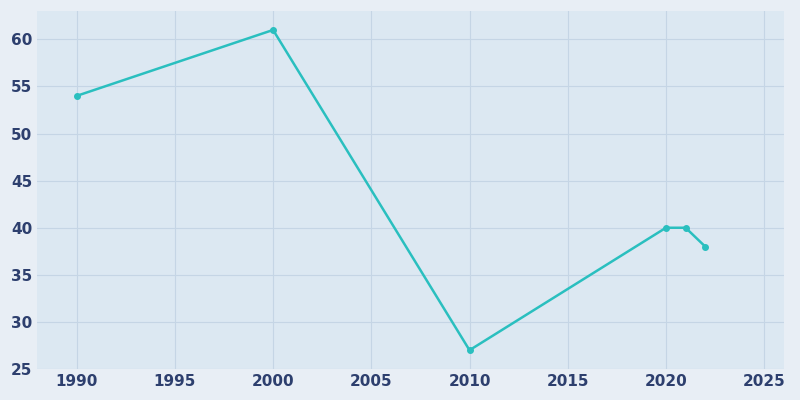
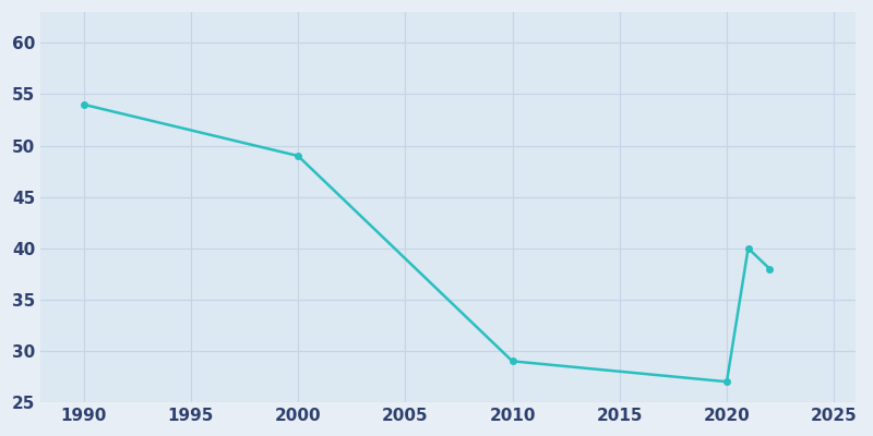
2000: 61 -> 49
2010: 27 -> 29
2020: 40 -> 27
